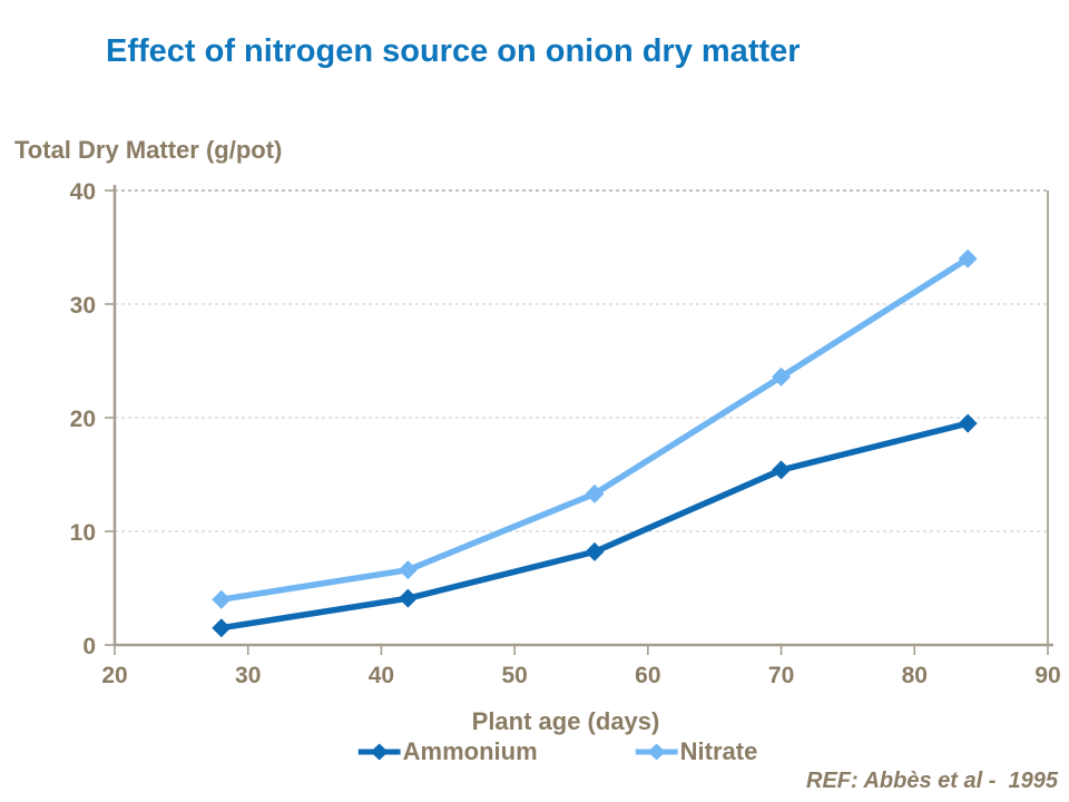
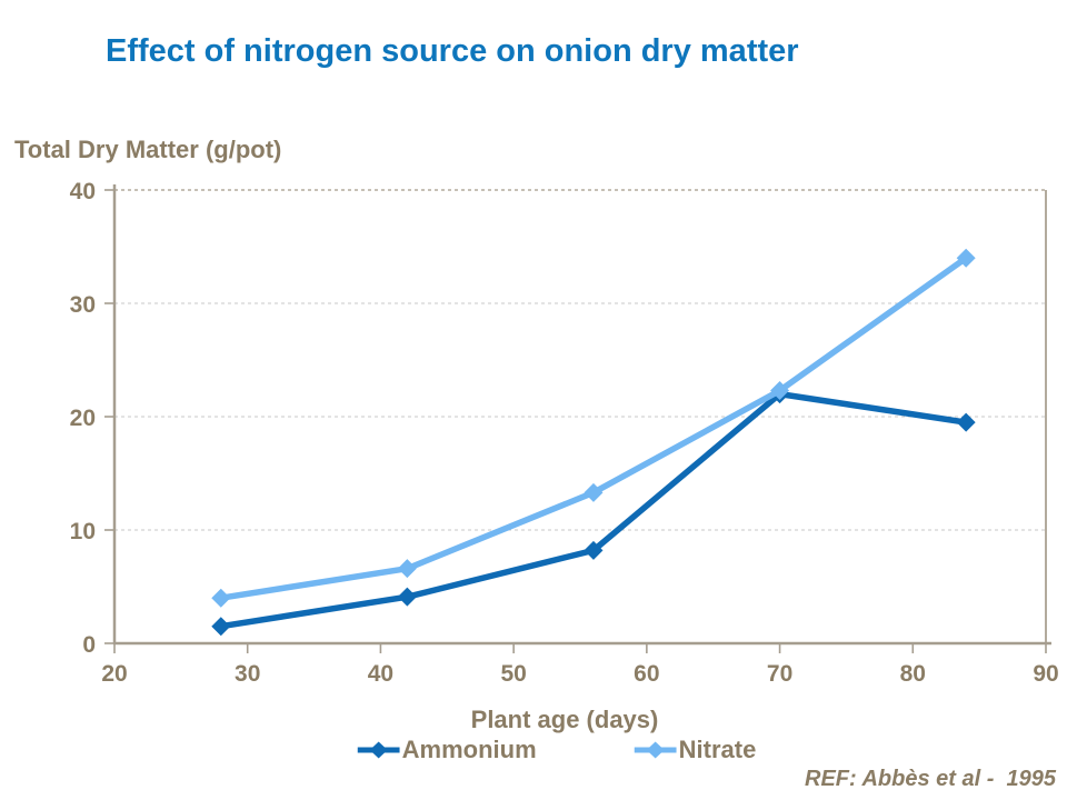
Ammonium/70: 15.4 -> 22.0
Nitrate/70: 23.6 -> 22.3
